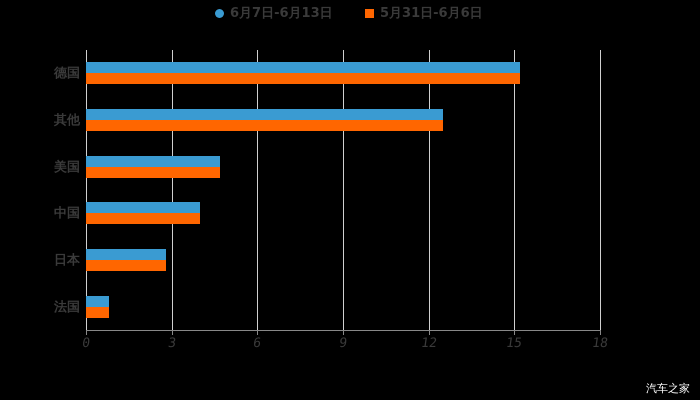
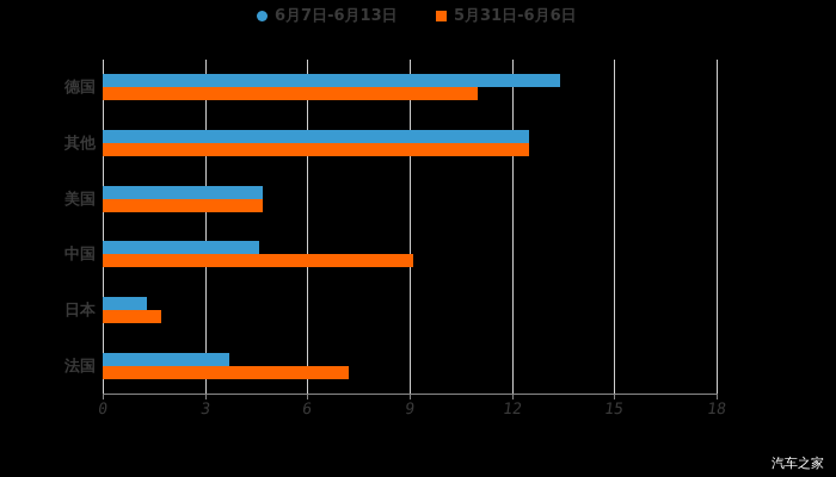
6月7日-6月13日/德国: 15.2 -> 13.4
5月31日-6月6日/德国: 15.2 -> 11.0
6月7日-6月13日/中国: 4.0 -> 4.6
5月31日-6月6日/中国: 4.0 -> 9.1
6月7日-6月13日/日本: 2.8 -> 1.3
5月31日-6月6日/日本: 2.8 -> 1.7
6月7日-6月13日/法国: 0.8 -> 3.7
5月31日-6月6日/法国: 0.8 -> 7.2
